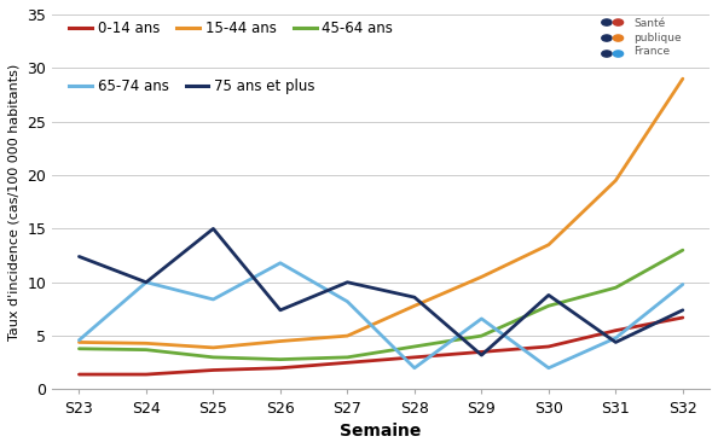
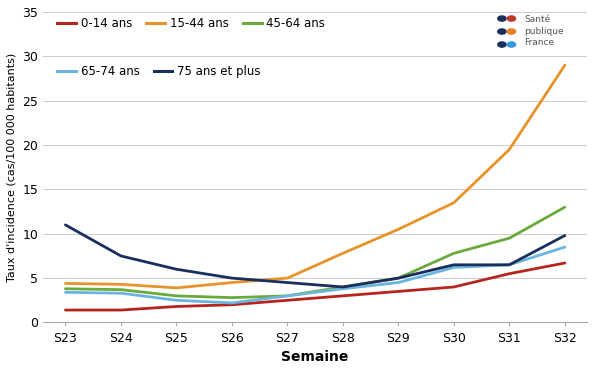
65-74 ans/S23: 4.6 -> 3.4
75 ans et plus/S23: 12.4 -> 11.0
65-74 ans/S24: 10.0 -> 3.3
75 ans et plus/S24: 10.0 -> 7.5
65-74 ans/S25: 8.4 -> 2.5
75 ans et plus/S25: 15.0 -> 6.0
65-74 ans/S26: 11.8 -> 2.2
75 ans et plus/S26: 7.4 -> 5.0
65-74 ans/S27: 8.2 -> 3.0
75 ans et plus/S27: 10.0 -> 4.5
65-74 ans/S28: 2.0 -> 3.8
75 ans et plus/S28: 8.6 -> 4.0
65-74 ans/S29: 6.6 -> 4.5
75 ans et plus/S29: 3.2 -> 5.0
65-74 ans/S30: 2.0 -> 6.2
75 ans et plus/S30: 8.8 -> 6.5
65-74 ans/S31: 4.8 -> 6.5
75 ans et plus/S31: 4.4 -> 6.5
65-74 ans/S32: 9.8 -> 8.5
75 ans et plus/S32: 7.4 -> 9.8
